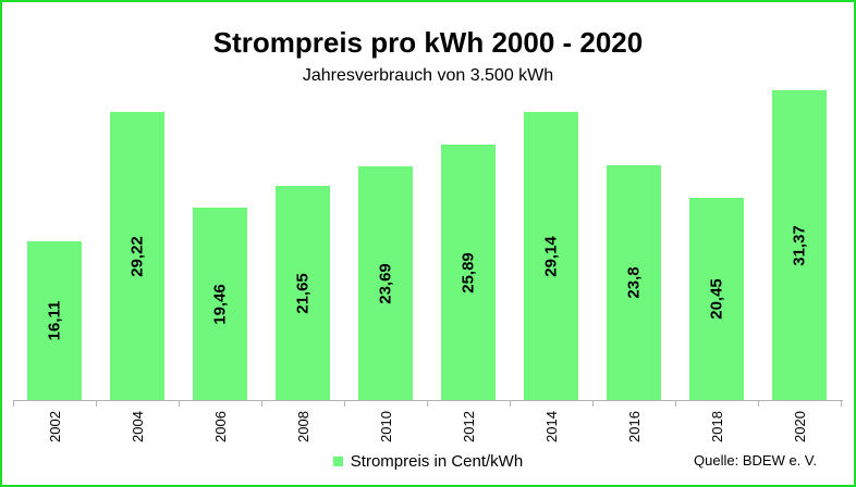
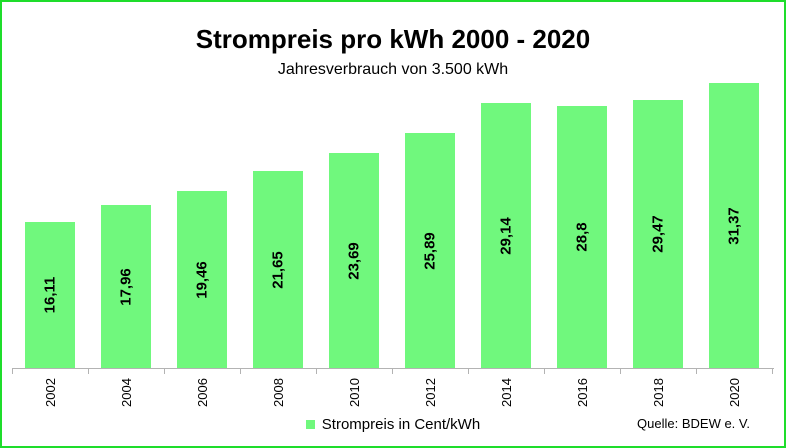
2004: 29,22 -> 17,96
2016: 23,8 -> 28,8
2018: 20,45 -> 29,47
